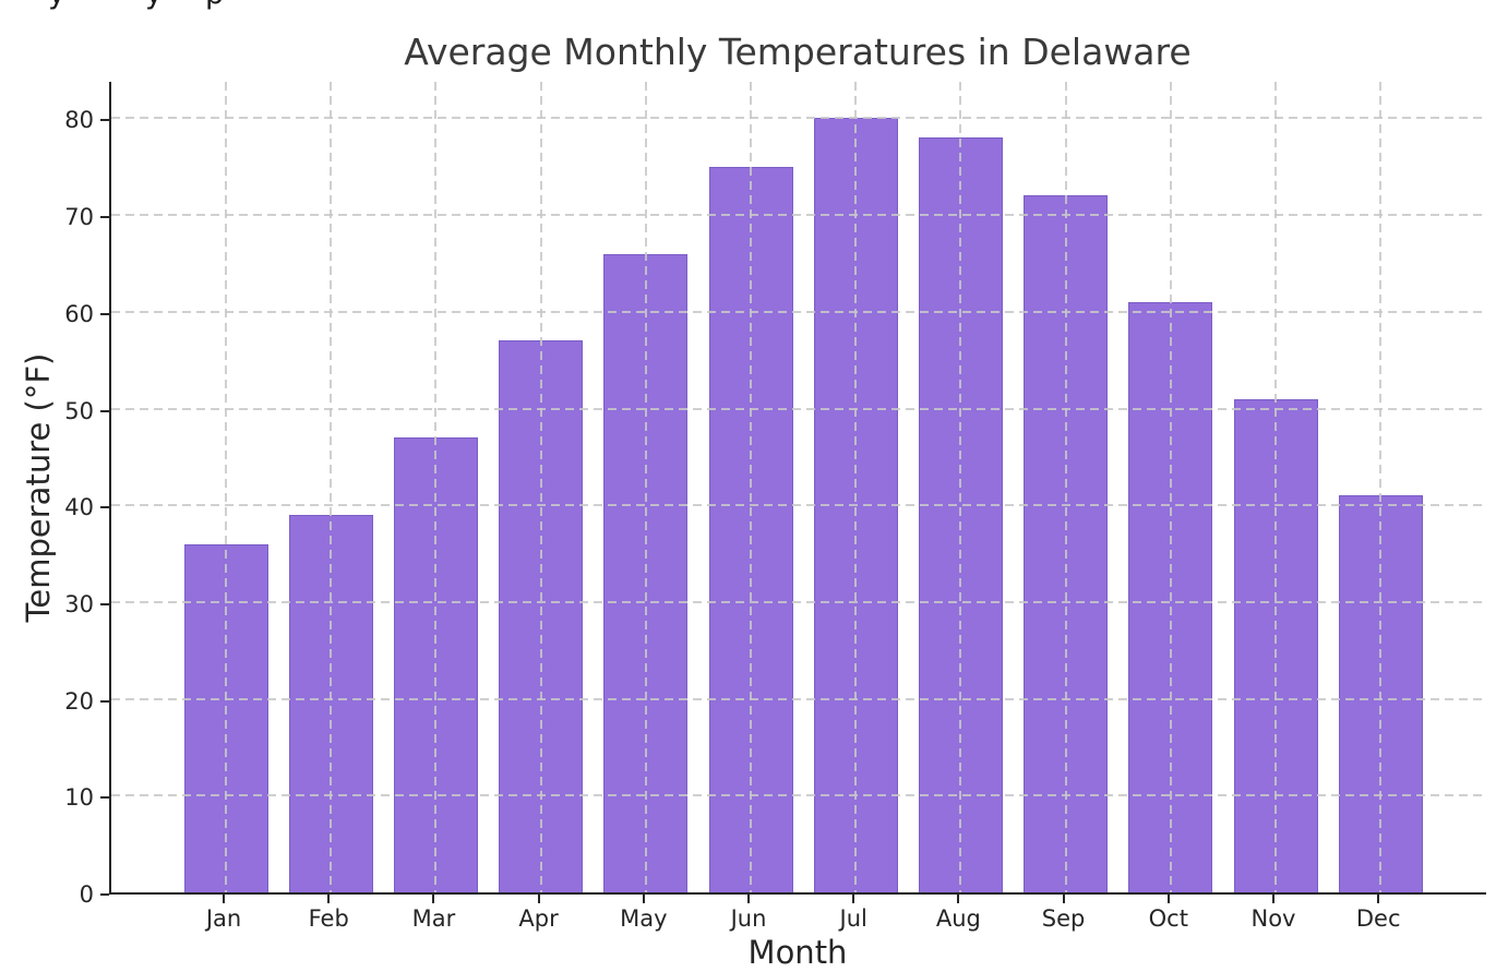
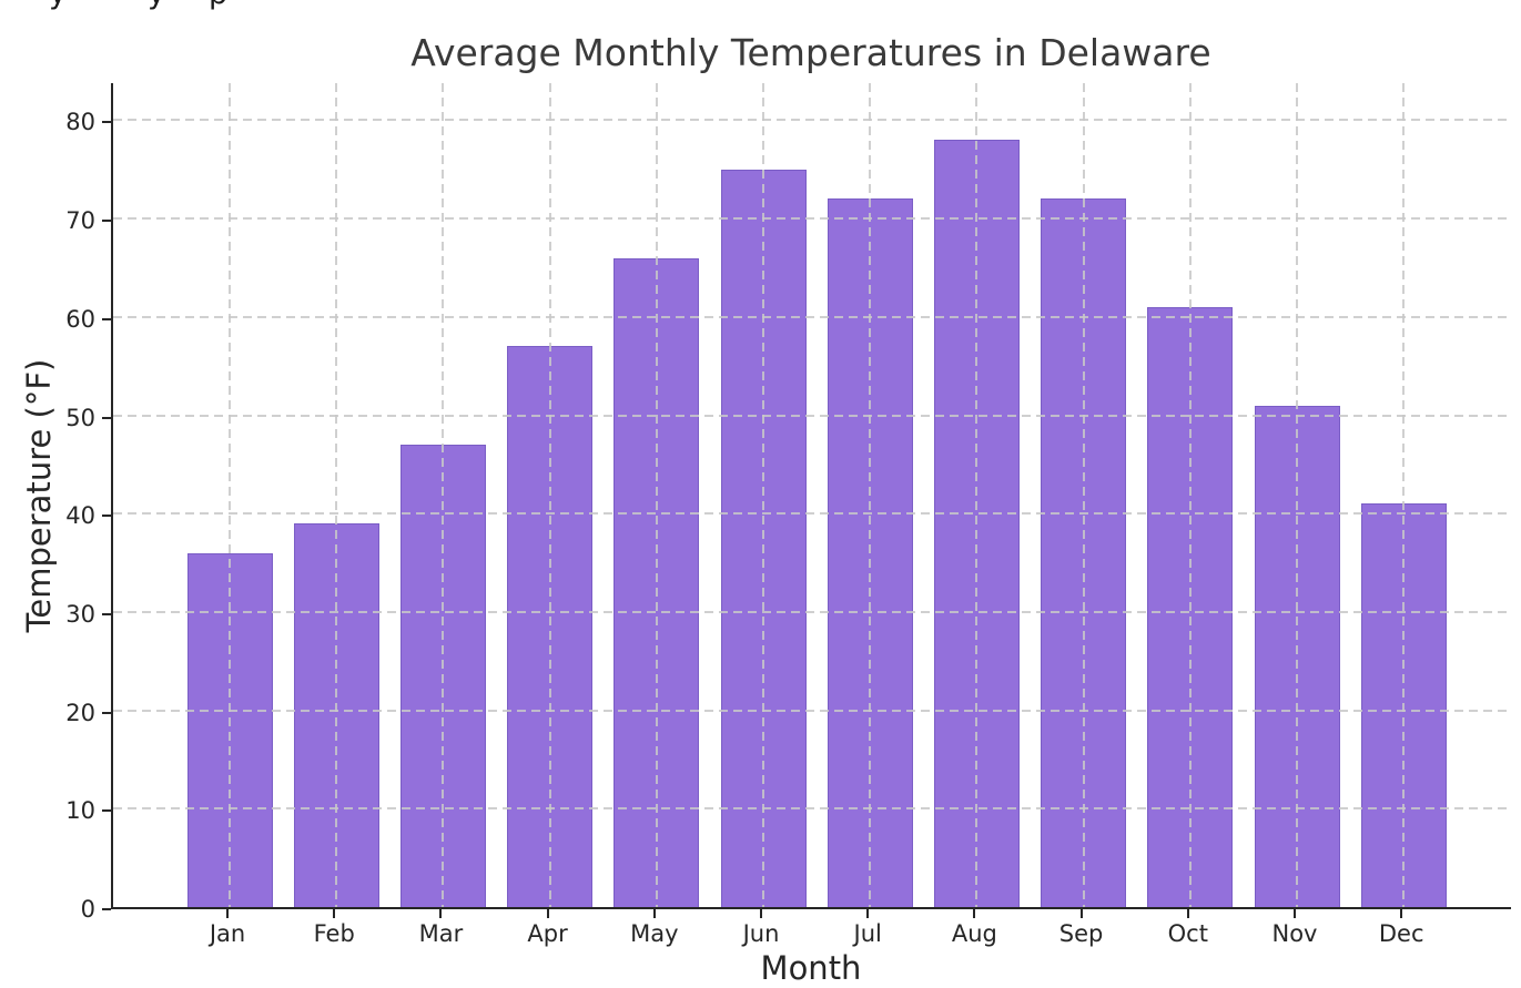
Jul: 80 -> 72
